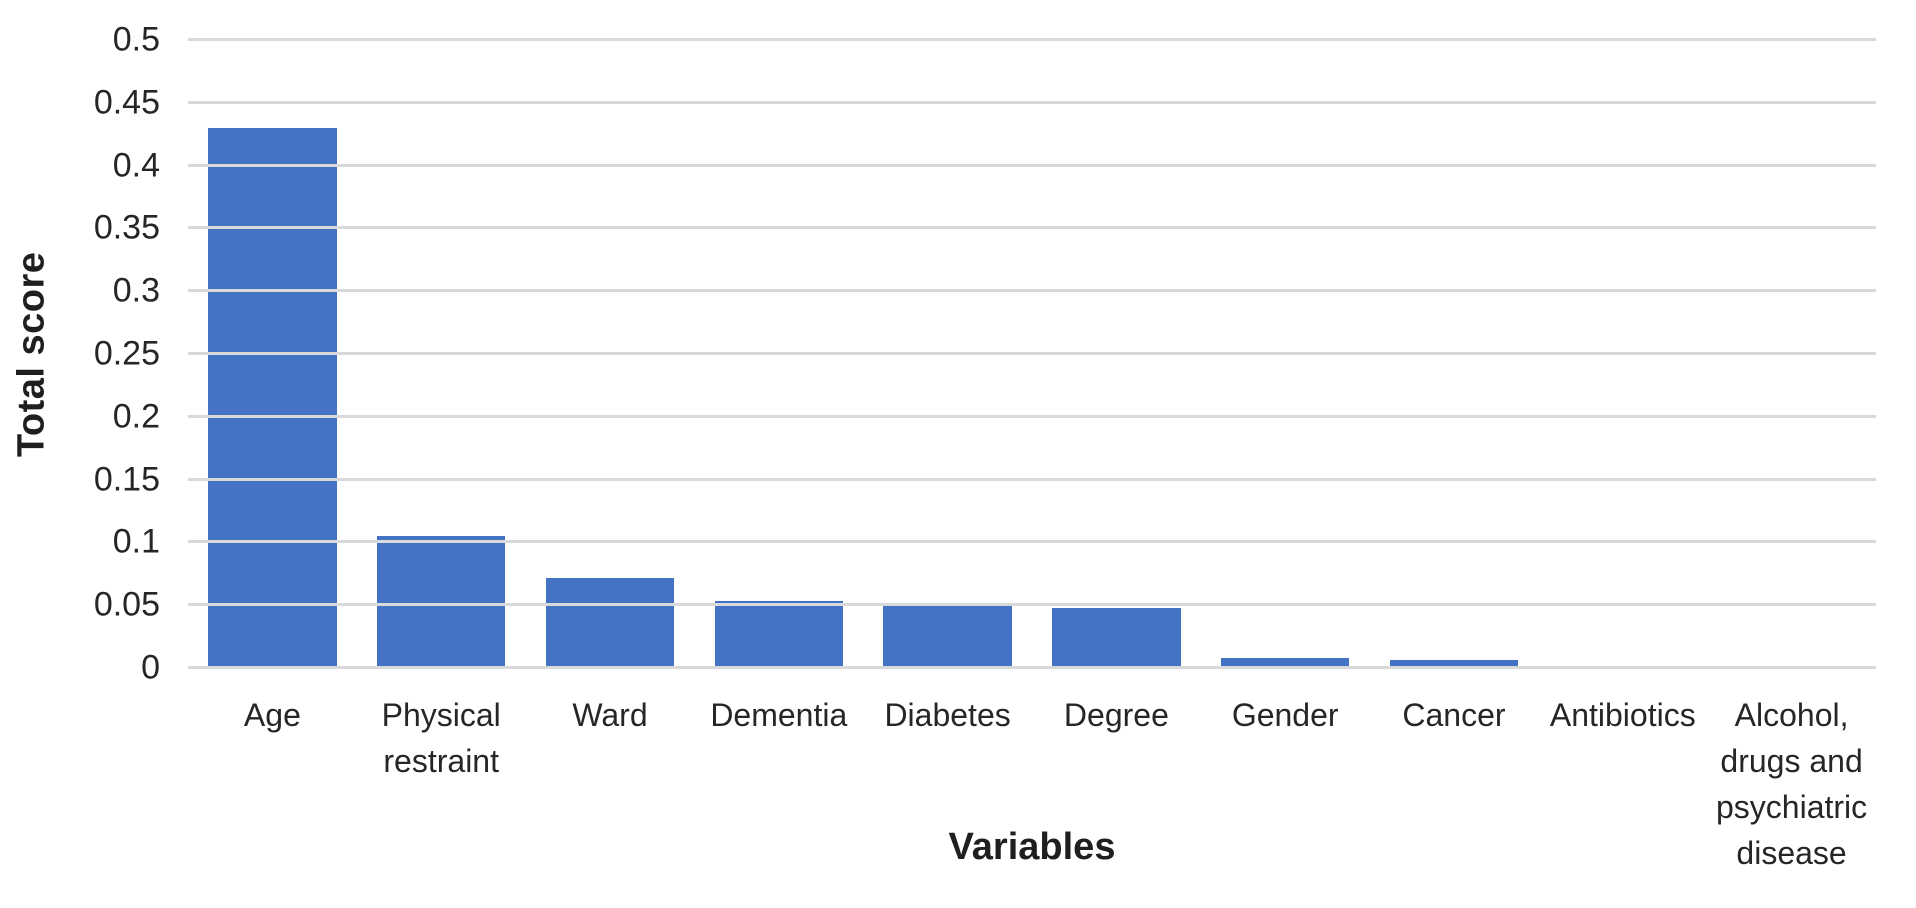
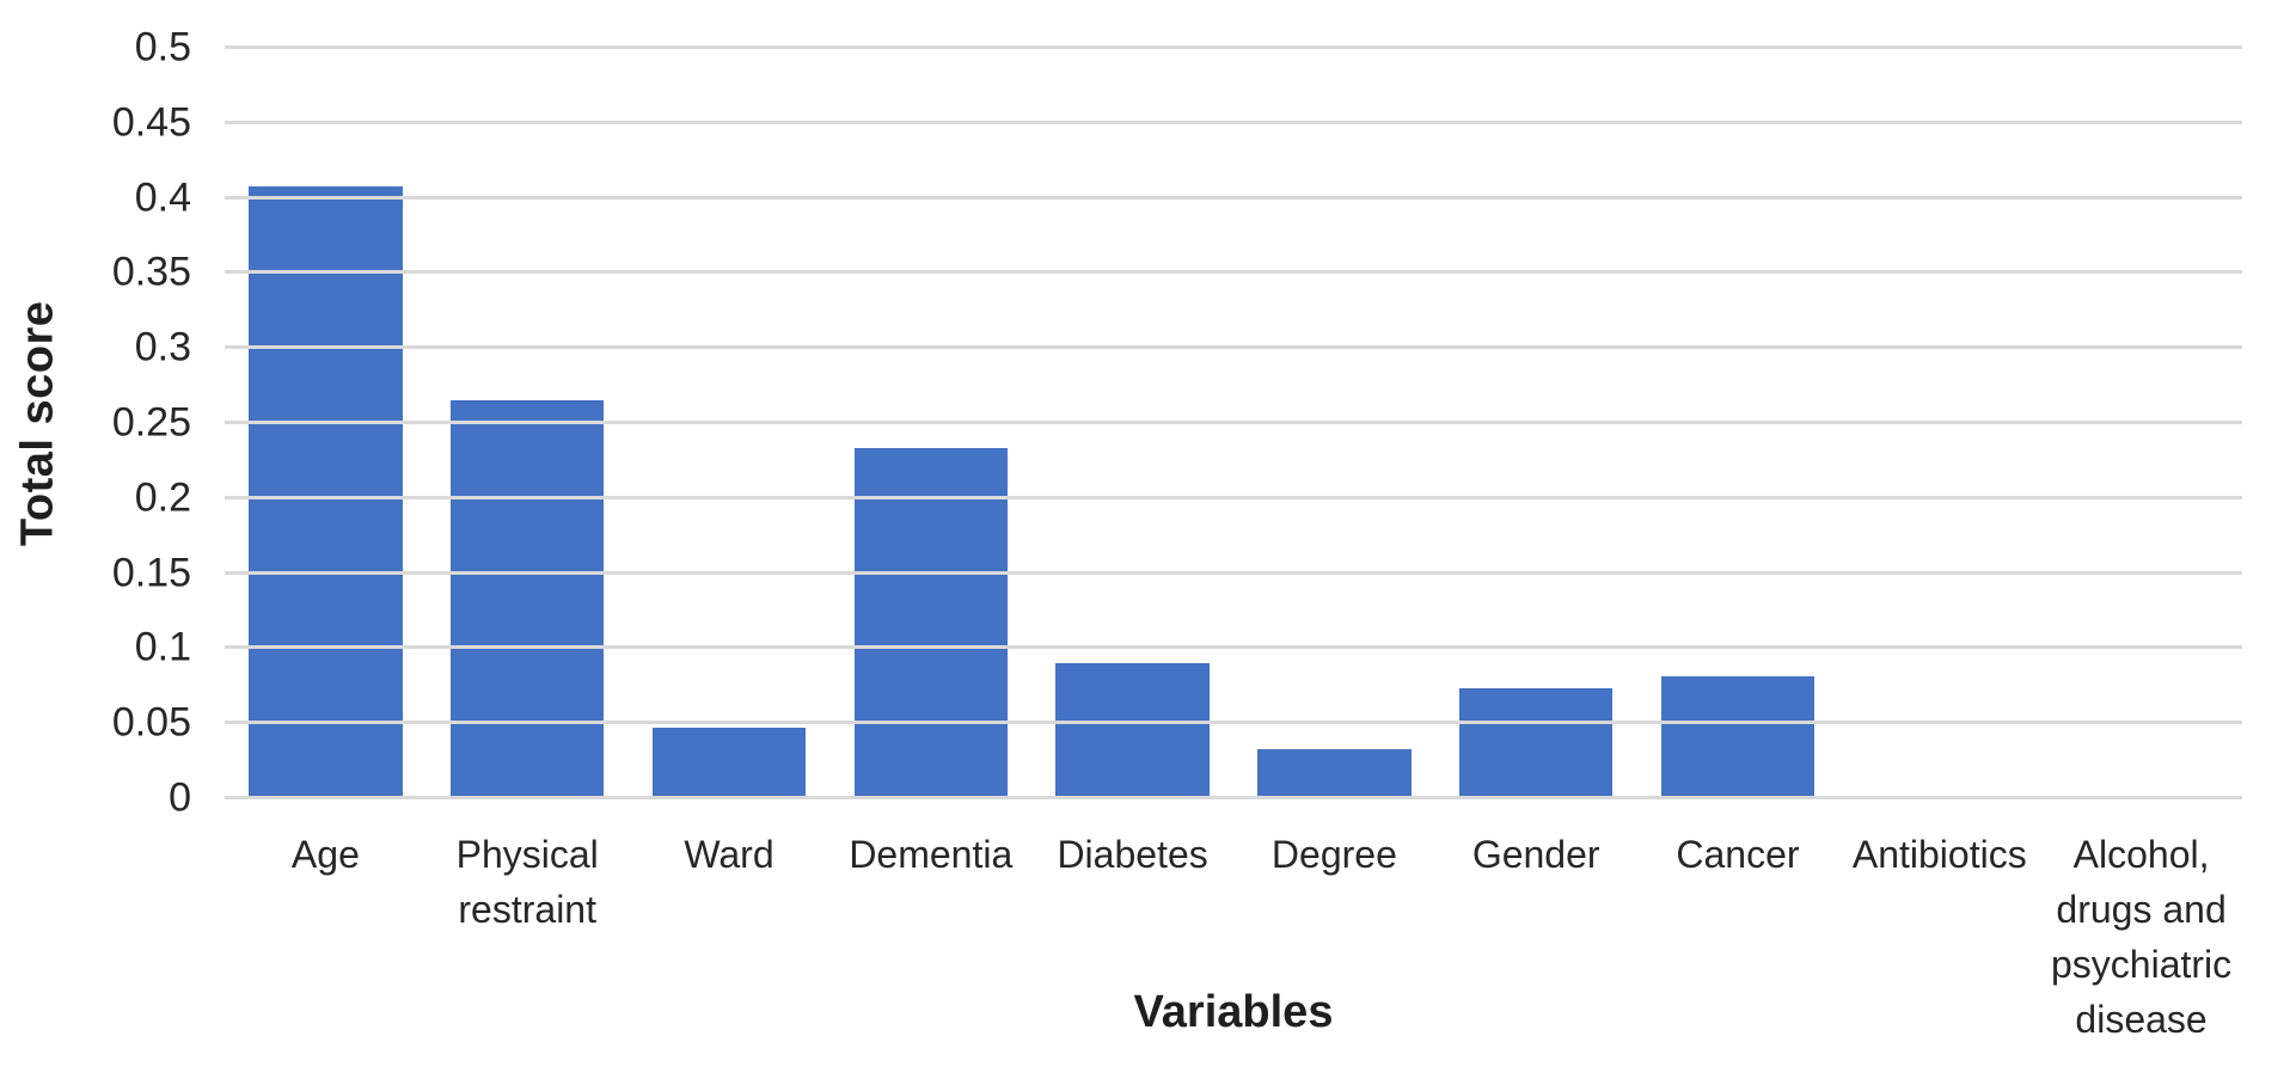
Age: 0.430 -> 0.408
Physical restraint: 0.105 -> 0.265
Ward: 0.072 -> 0.047
Dementia: 0.053 -> 0.233
Diabetes: 0.051 -> 0.090
Degree: 0.048 -> 0.033
Gender: 0.008 -> 0.073
Cancer: 0.006 -> 0.081
